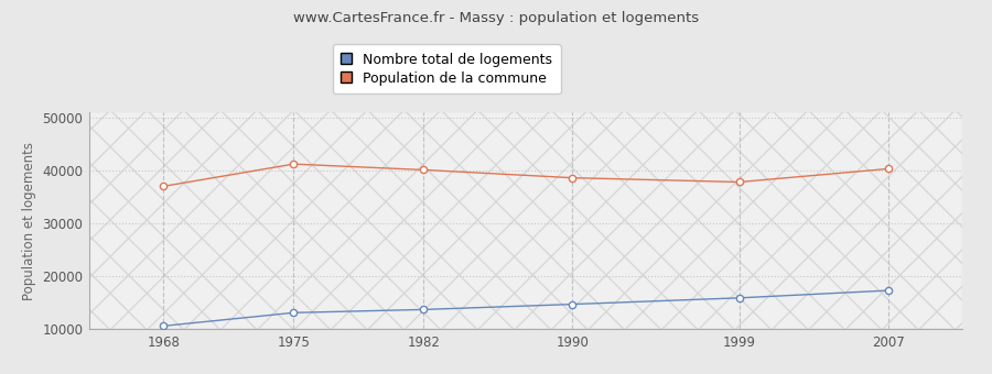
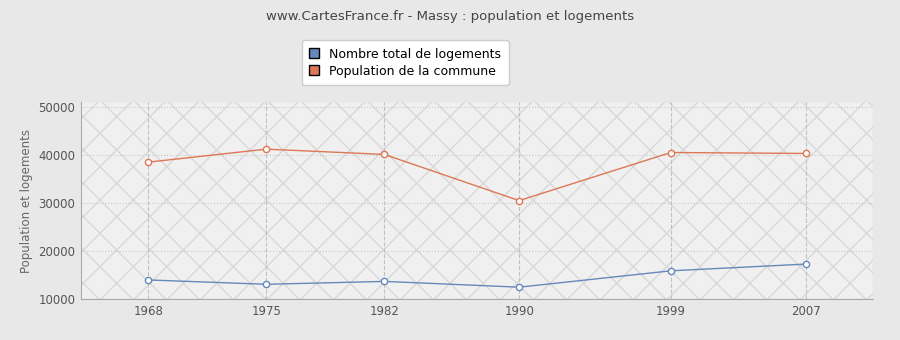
Nombre total de logements/1968: 10600 -> 14000
Population de la commune/1968: 37000 -> 38500
Nombre total de logements/1990: 14700 -> 12500
Population de la commune/1990: 38600 -> 30500
Population de la commune/1999: 37800 -> 40500
